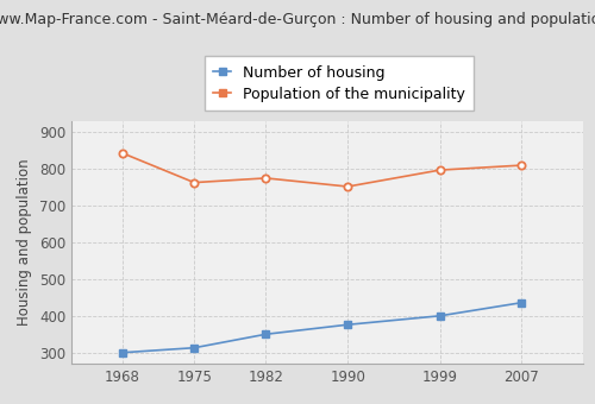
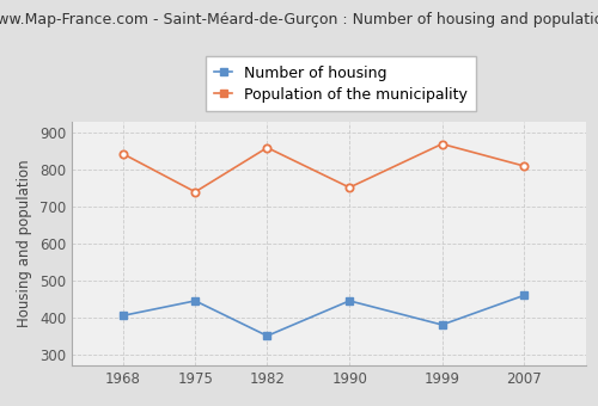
Number of housing/1968: 300 -> 405
Number of housing/1975: 313 -> 445
Population of the municipality/1975: 763 -> 740
Population of the municipality/1982: 775 -> 860
Number of housing/1990: 376 -> 445
Number of housing/1999: 400 -> 380
Population of the municipality/1999: 797 -> 870
Number of housing/2007: 436 -> 460
